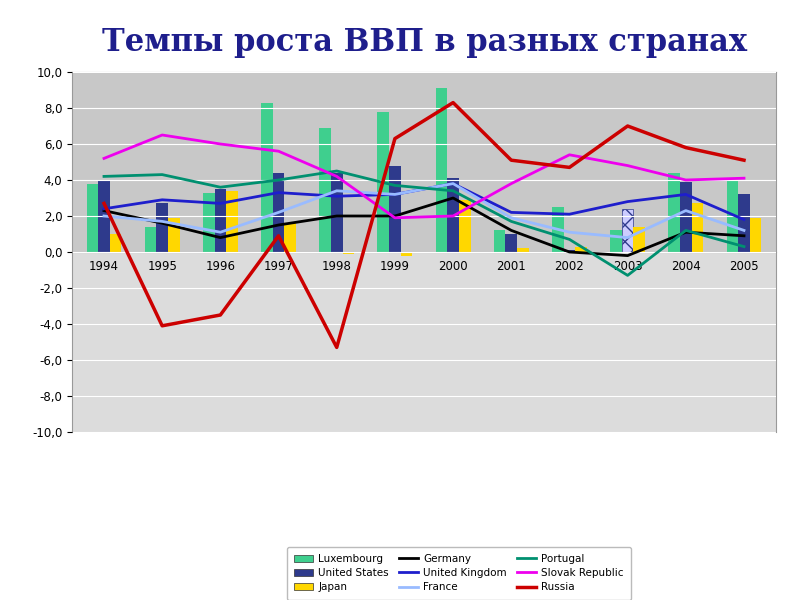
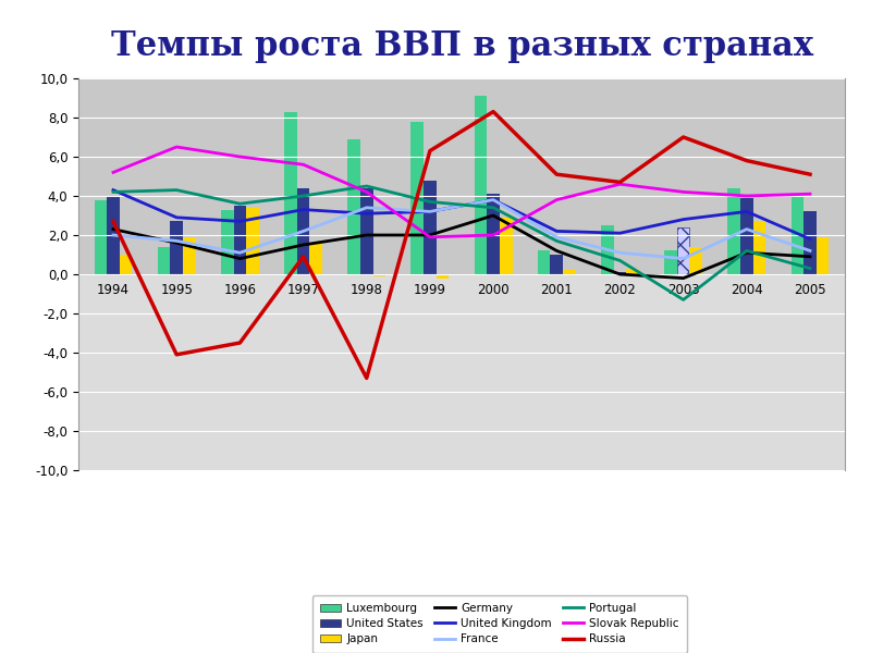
United Kingdom/1994: 2,4 -> 4,3
Slovak Republic/2002: 5,4 -> 4,6
Slovak Republic/2003: 4,8 -> 4,2
